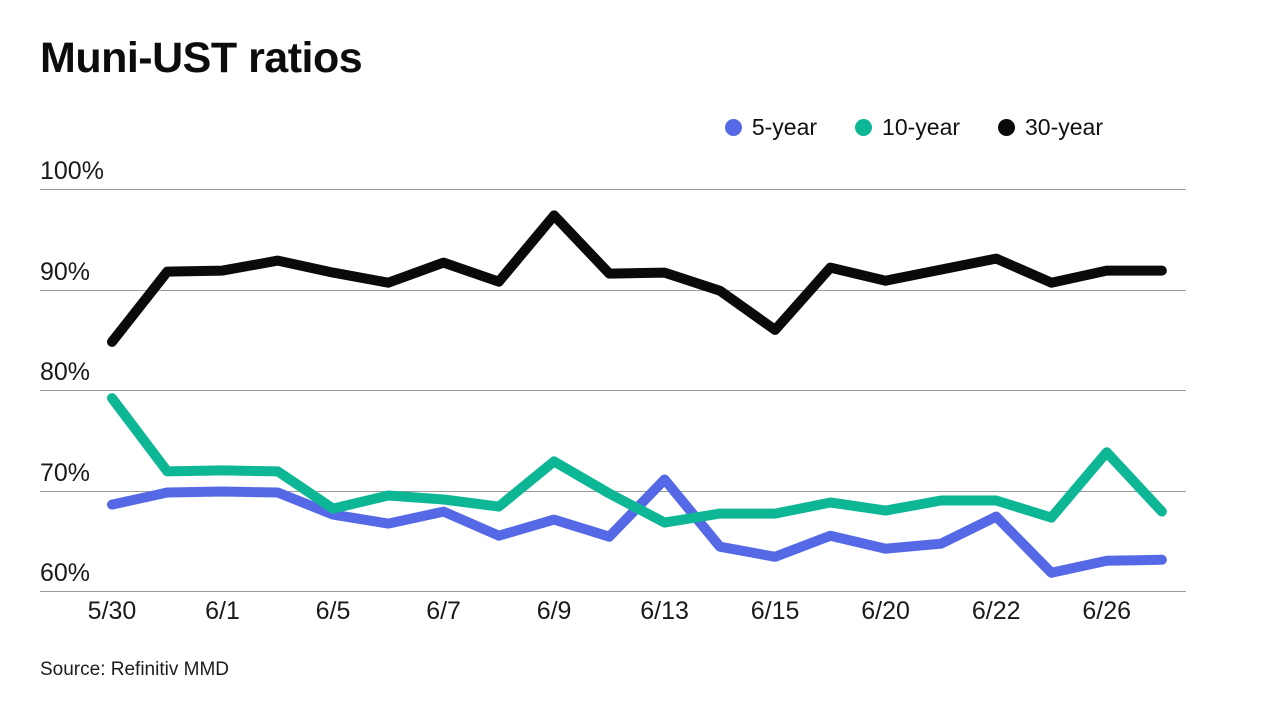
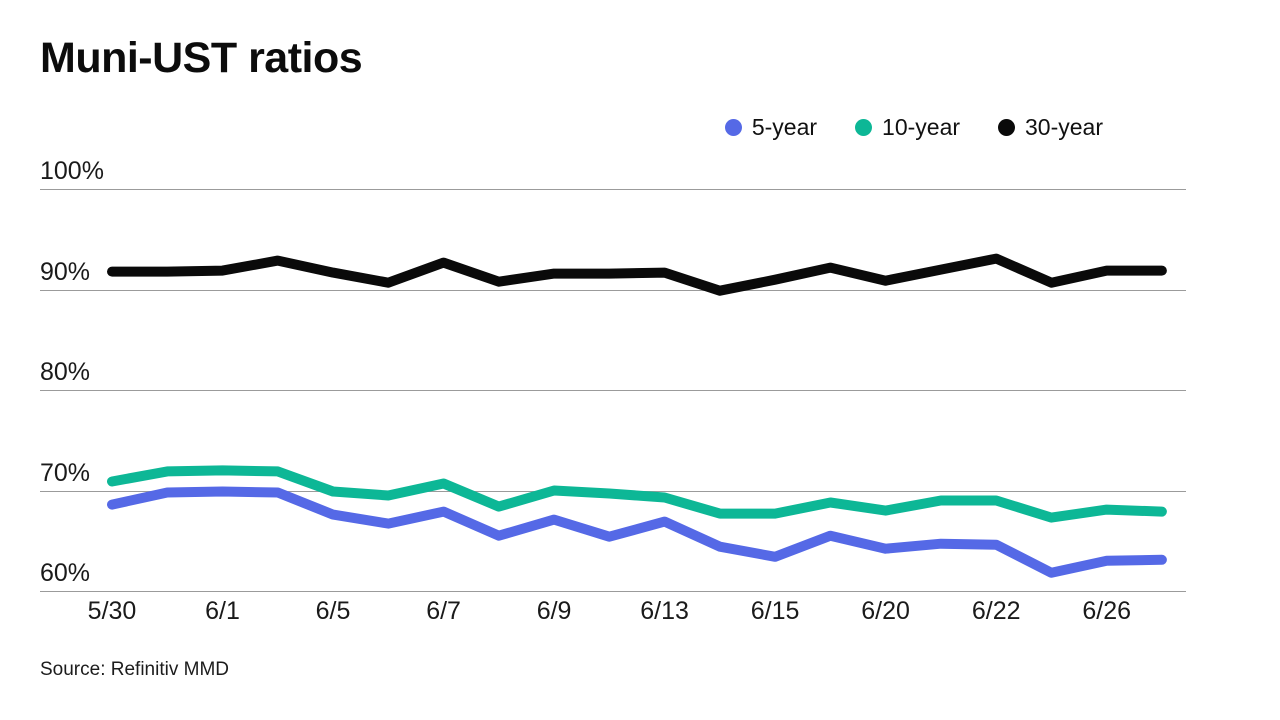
10-year/5/30: 79.2% -> 70.9%
30-year/5/30: 84.8% -> 91.8%
10-year/6/5: 68.2% -> 69.9%
10-year/6/7: 69.1% -> 70.7%
10-year/6/9: 72.9% -> 70.0%
30-year/6/9: 97.4% -> 91.6%
5-year/6/13: 71.1% -> 66.9%
10-year/6/13: 66.8% -> 69.3%
30-year/6/15: 86.0% -> 91.0%
5-year/6/22: 67.4% -> 64.6%
10-year/6/26: 73.8% -> 68.1%
